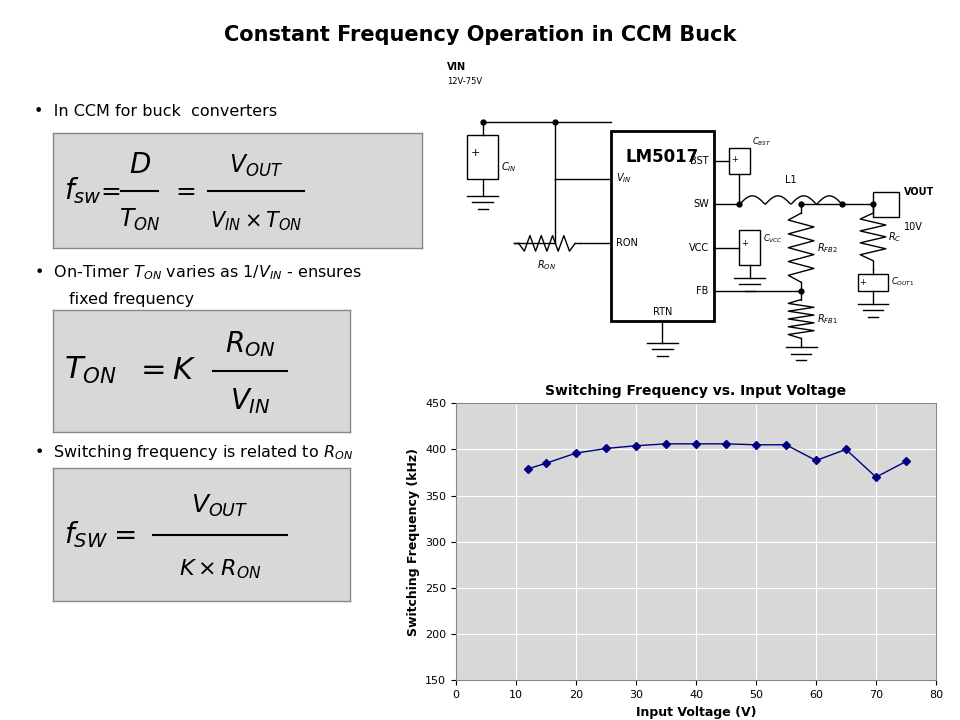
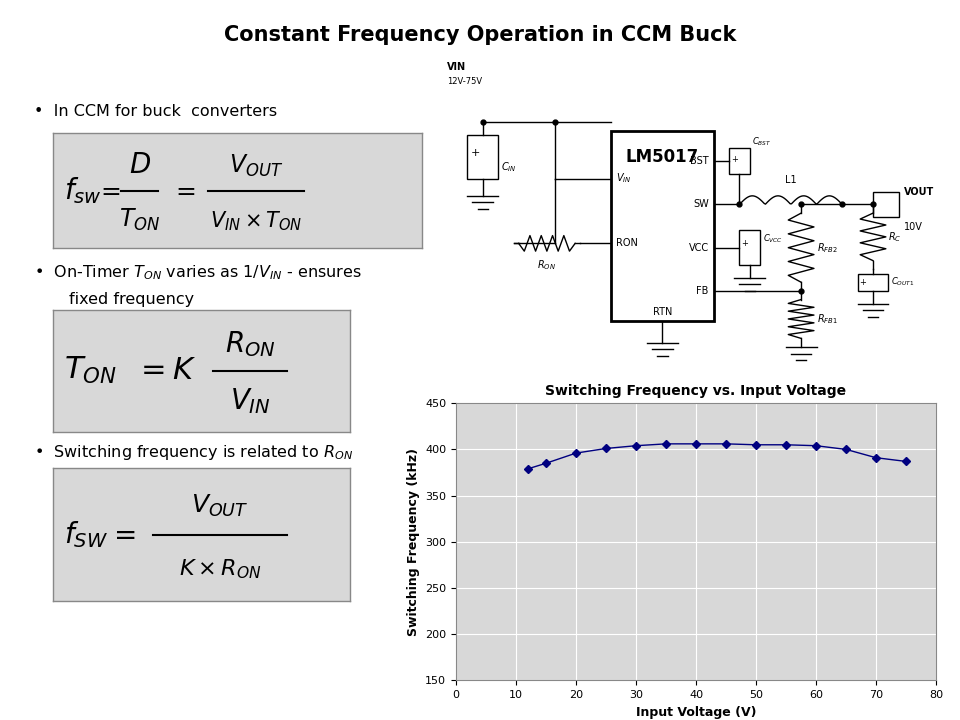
Switching Frequency vs. Input Voltage/60: 388 -> 404
Switching Frequency vs. Input Voltage/70: 370 -> 391
